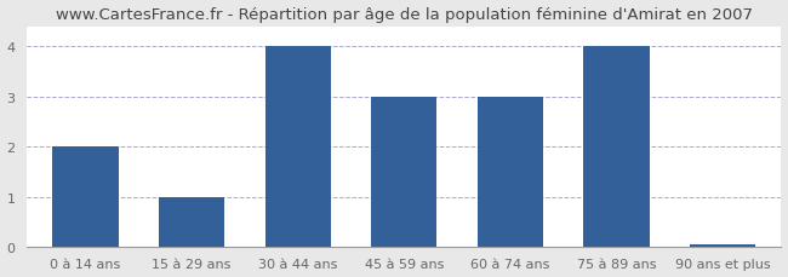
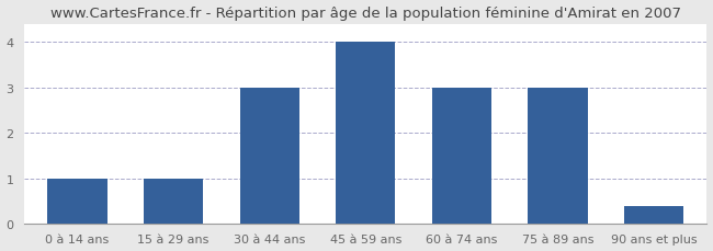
0 à 14 ans: 2.00 -> 1.00
30 à 44 ans: 4.00 -> 3.00
45 à 59 ans: 3.00 -> 4.00
75 à 89 ans: 4.00 -> 3.00
90 ans et plus: 0.05 -> 0.40
